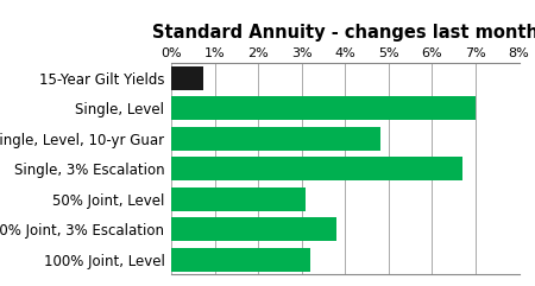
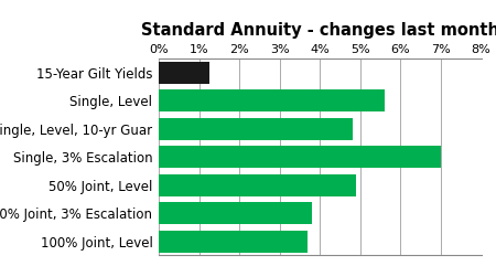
15-Year Gilt Yields: 0.75% -> 1.25%
Single, Level: 7.00% -> 5.60%
Single, 3% Escalation: 6.70% -> 7.00%
50% Joint, Level: 3.10% -> 4.90%
100% Joint, Level: 3.20% -> 3.70%
